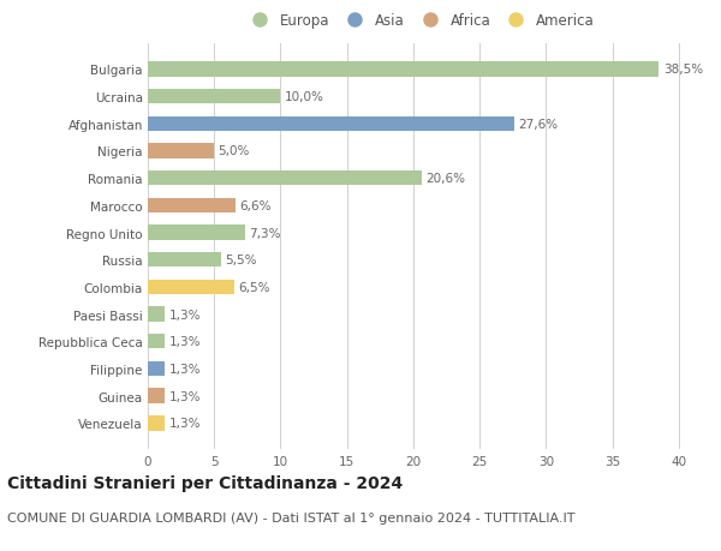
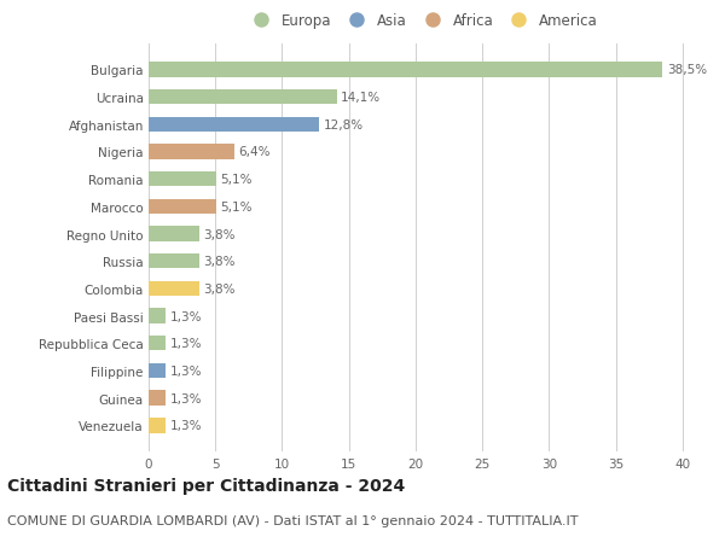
Ucraina: 10,0% -> 14,1%
Afghanistan: 27,6% -> 12,8%
Nigeria: 5,0% -> 6,4%
Romania: 20,6% -> 5,1%
Marocco: 6,6% -> 5,1%
Regno Unito: 7,3% -> 3,8%
Russia: 5,5% -> 3,8%
Colombia: 6,5% -> 3,8%
